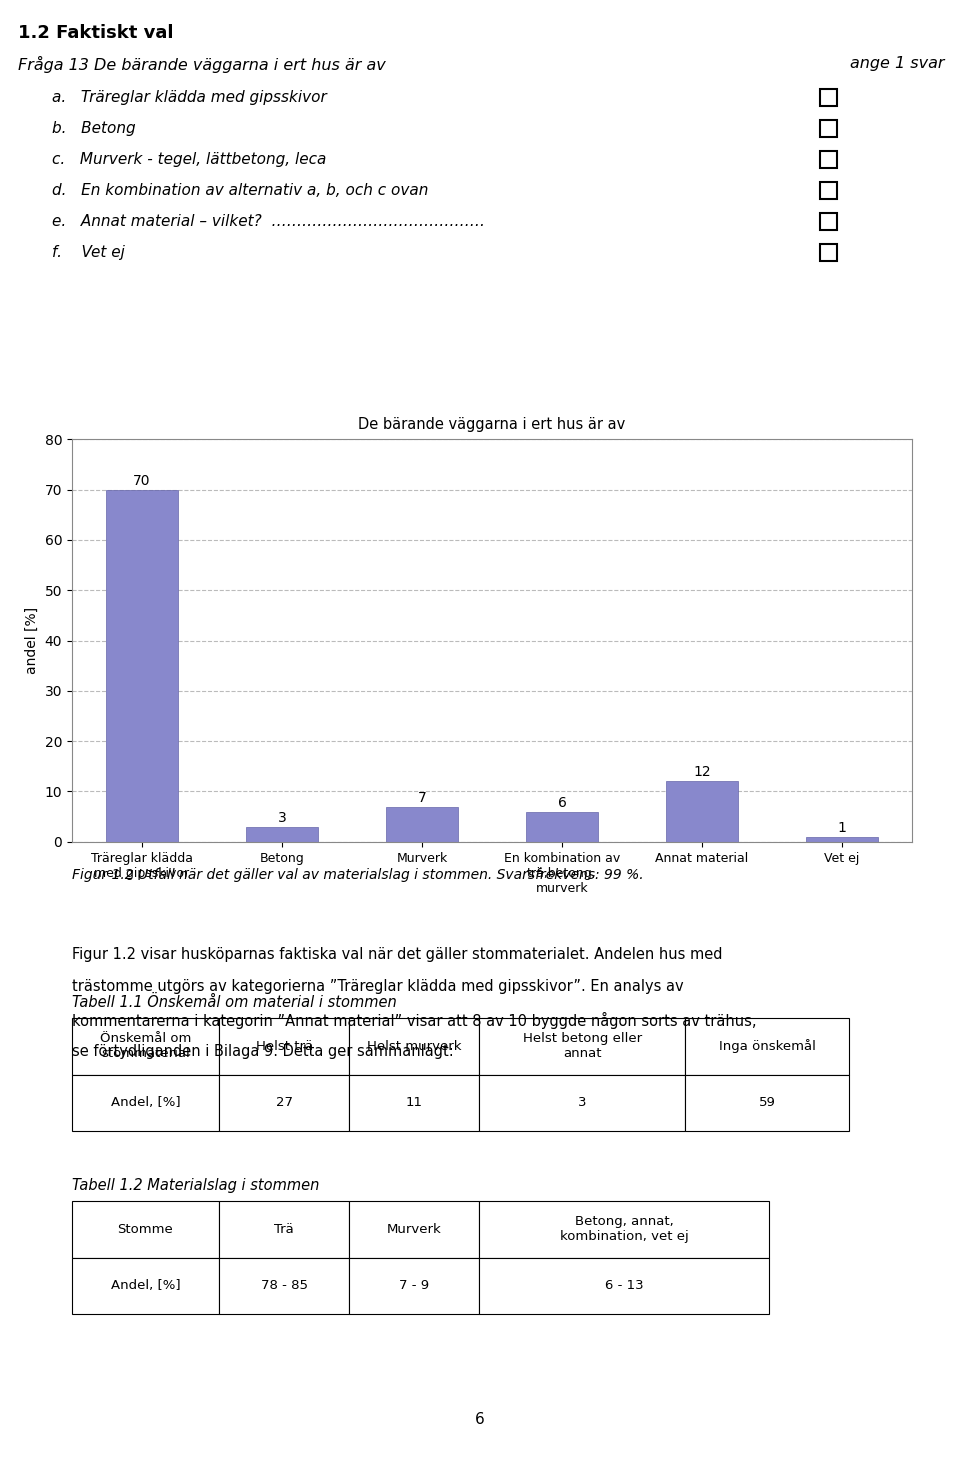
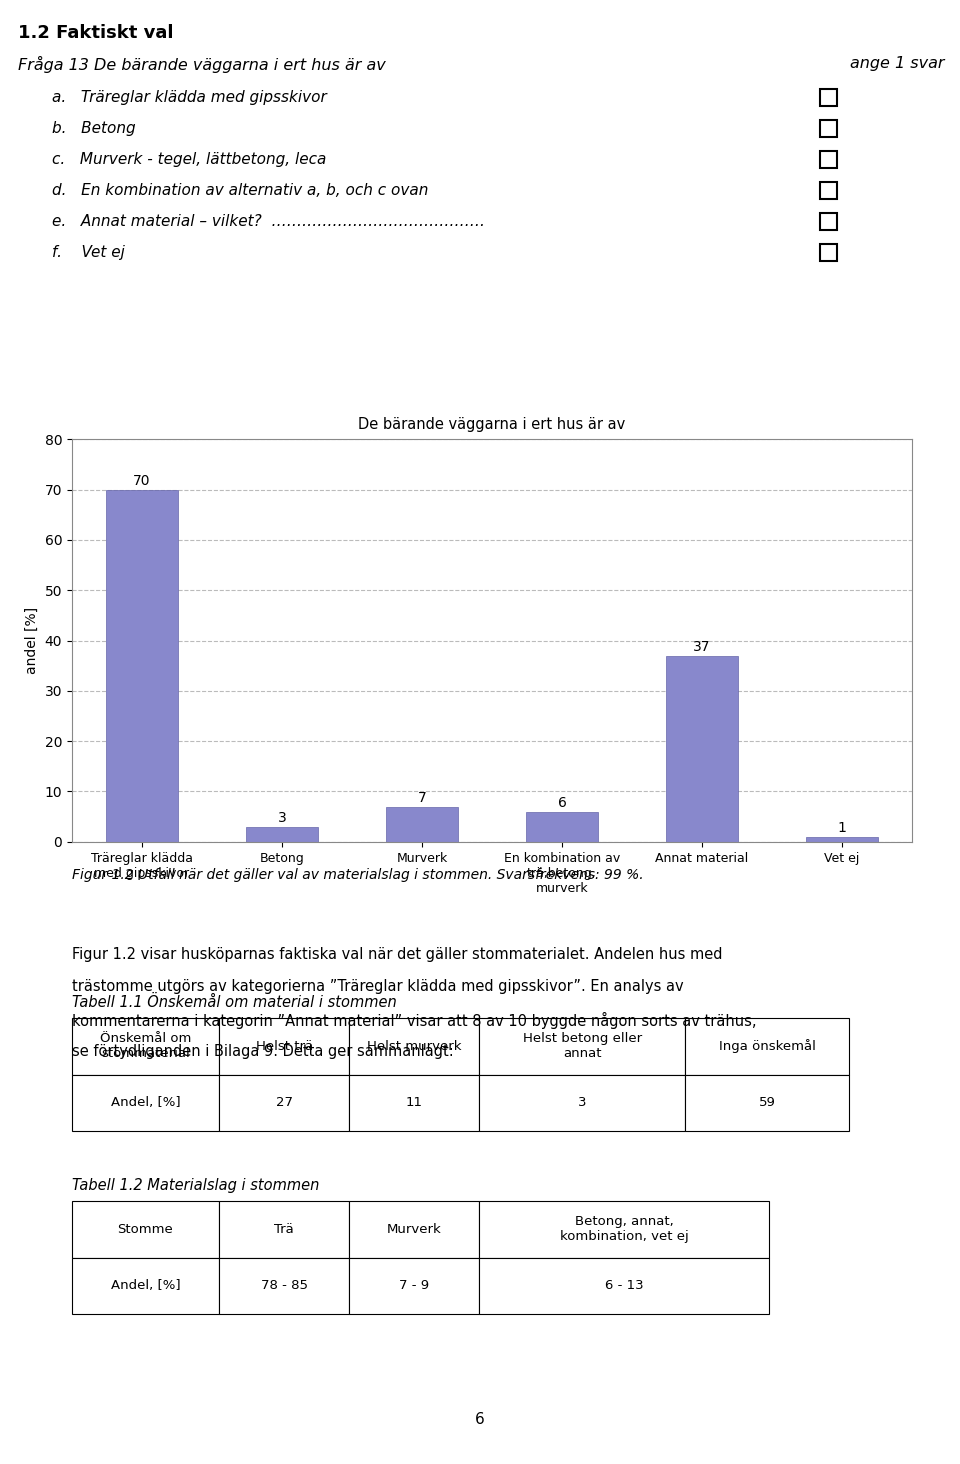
Annat material: 12 -> 37
